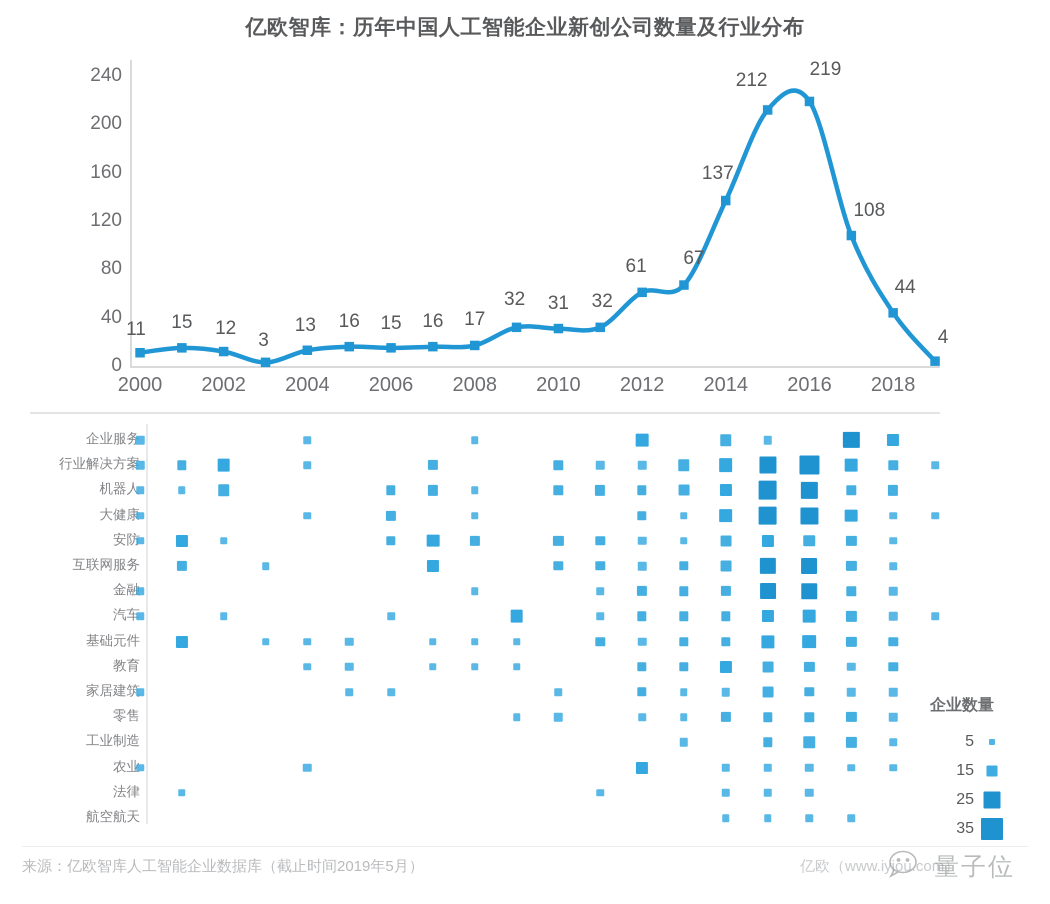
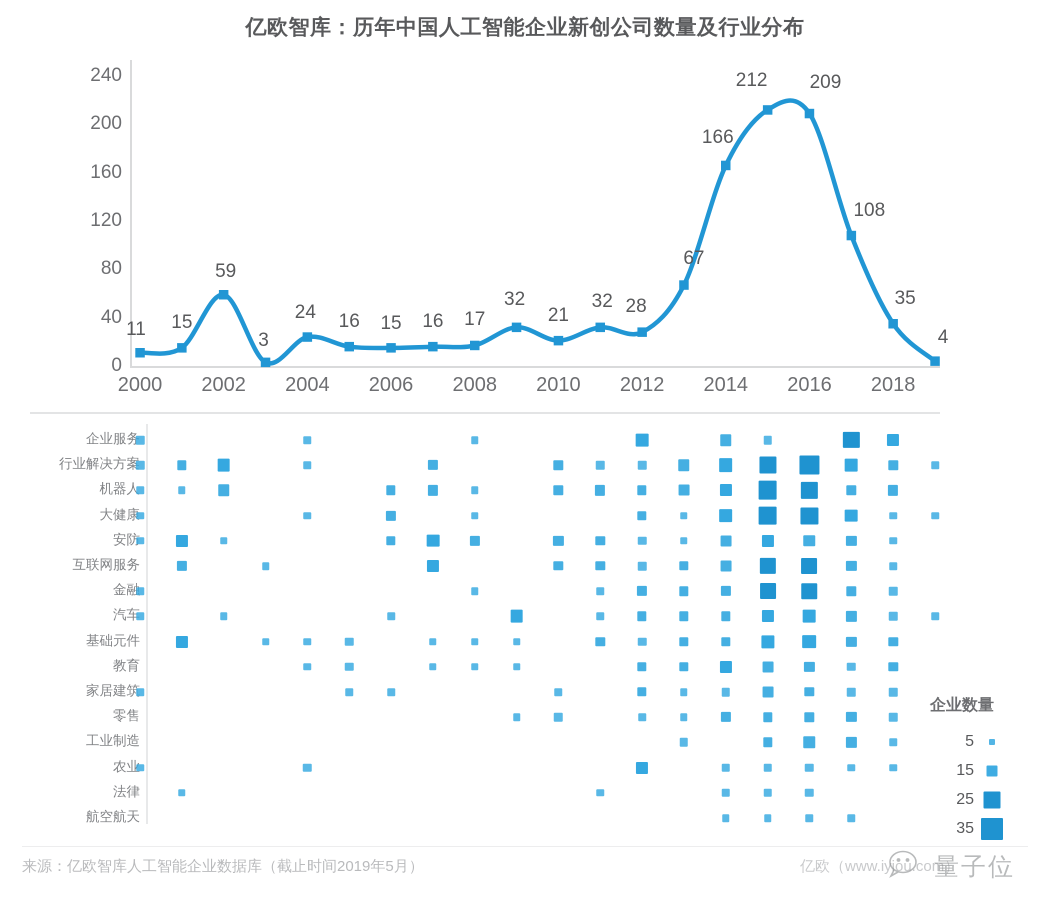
2002: 12 -> 59
2004: 13 -> 24
2010: 31 -> 21
2012: 61 -> 28
2014: 137 -> 166
2016: 219 -> 209
2018: 44 -> 35
